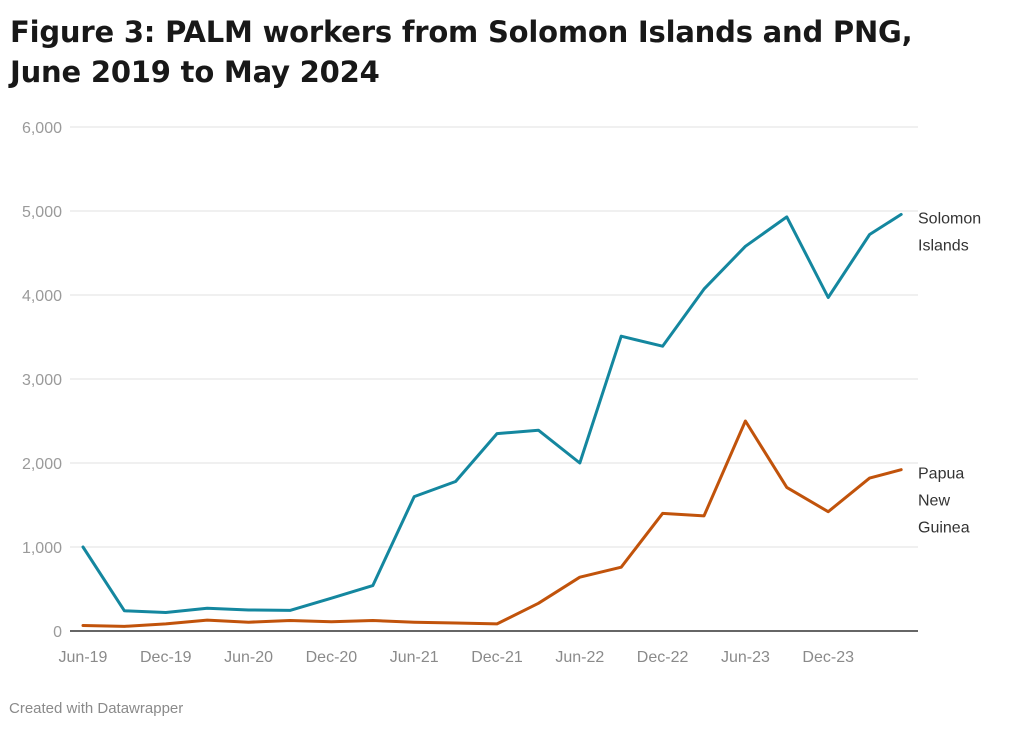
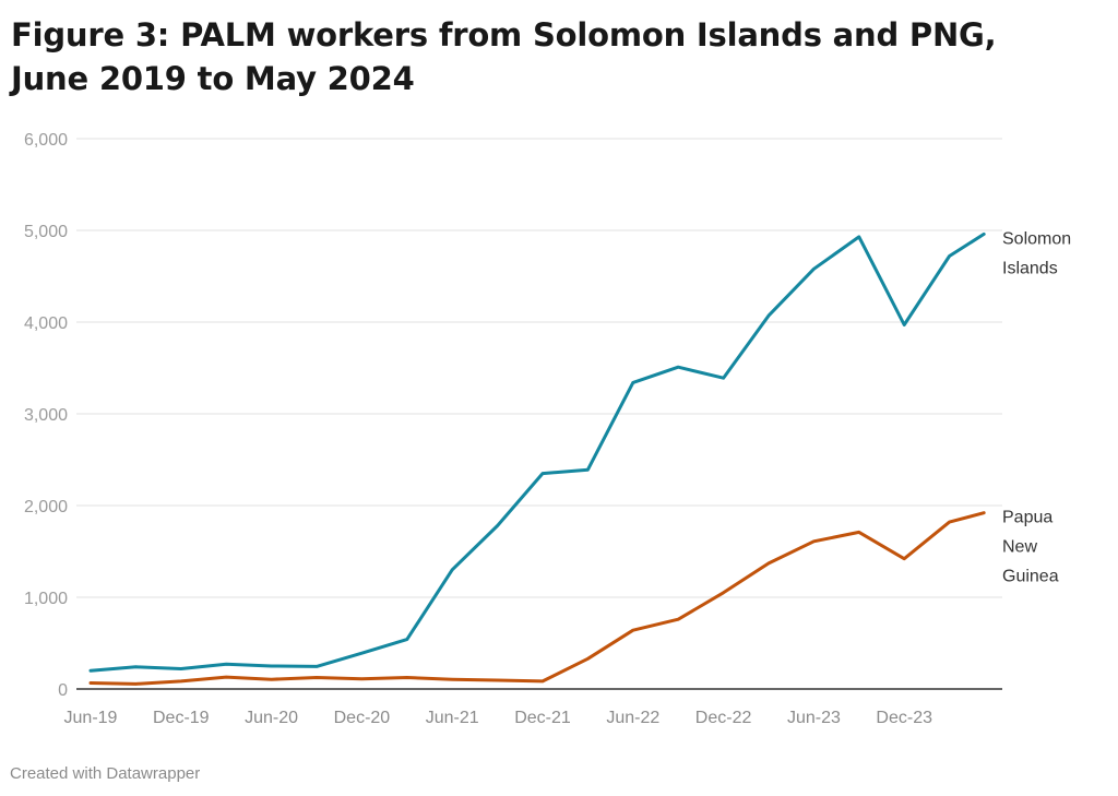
Solomon Islands/Jun-19: 1000 -> 200
Solomon Islands/Jun-21: 1600 -> 1300
Solomon Islands/Jun-22: 2000 -> 3300
Papua New Guinea/Dec-22: 1400 -> 1000
Papua New Guinea/Jun-23: 2500 -> 1600
